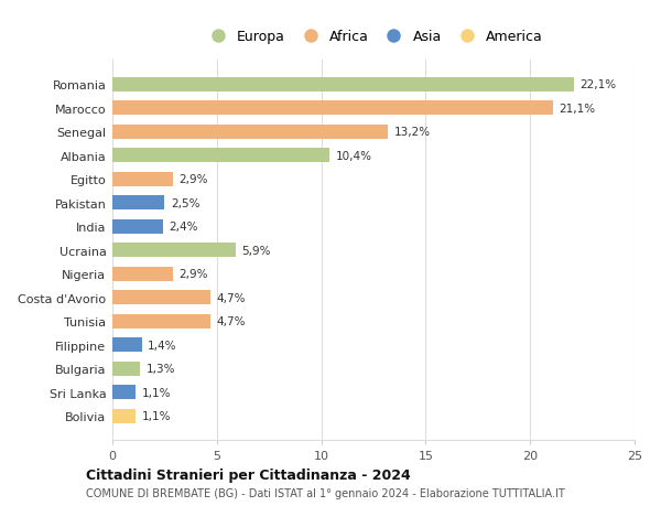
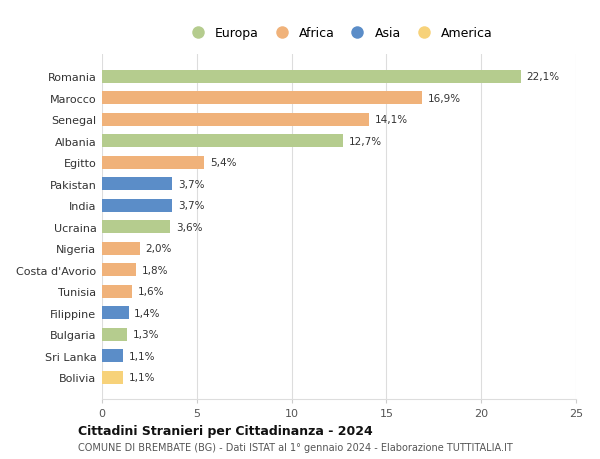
Marocco: 21,1% -> 16,9%
Senegal: 13,2% -> 14,1%
Albania: 10,4% -> 12,7%
Egitto: 2,9% -> 5,4%
Pakistan: 2,5% -> 3,7%
India: 2,4% -> 3,7%
Ucraina: 5,9% -> 3,6%
Nigeria: 2,9% -> 2,0%
Costa d'Avorio: 4,7% -> 1,8%
Tunisia: 4,7% -> 1,6%
